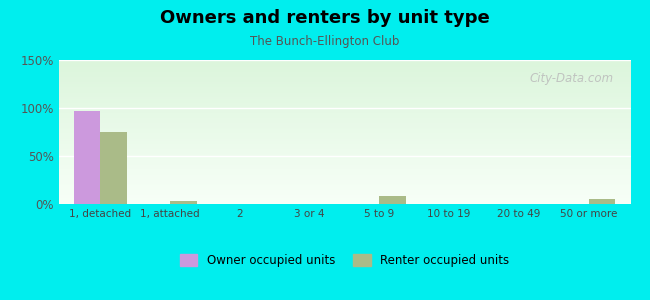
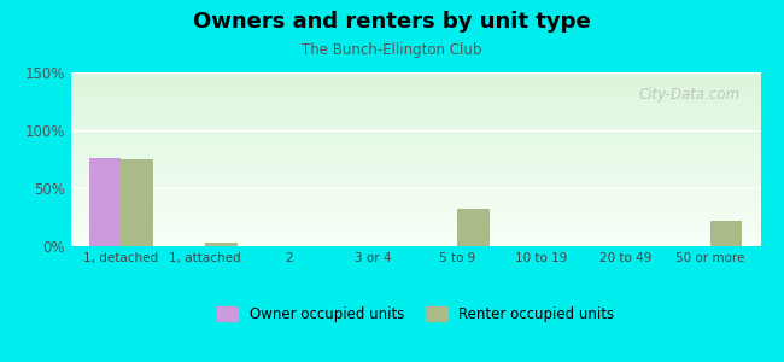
Owner occupied units/1, detached: 97% -> 76%
Renter occupied units/5 to 9: 8% -> 32%
Renter occupied units/50 or more: 5% -> 22%
